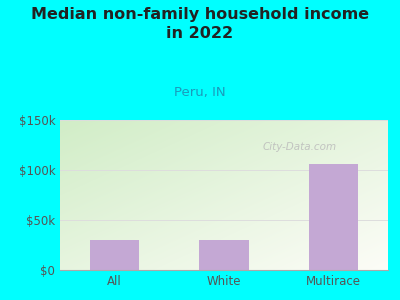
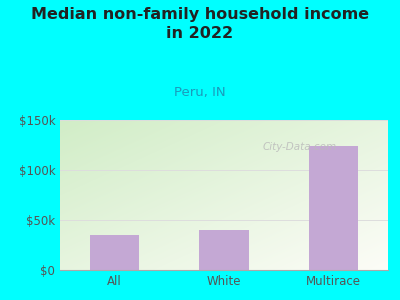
All: $30k -> $35k
White: $30k -> $40k
Multirace: $106k -> $124k
